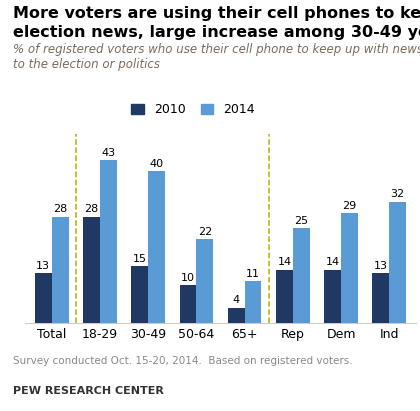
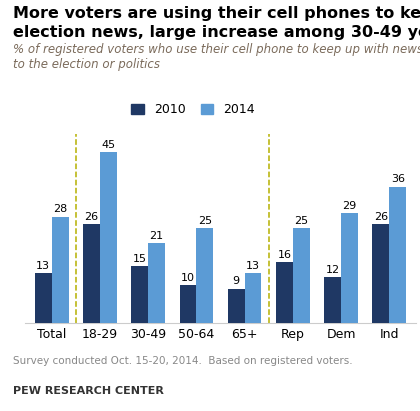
2010/18-29: 28 -> 26
2014/18-29: 43 -> 45
2014/30-49: 40 -> 21
2014/50-64: 22 -> 25
2010/65+: 4 -> 9
2014/65+: 11 -> 13
2010/Rep: 14 -> 16
2010/Dem: 14 -> 12
2010/Ind: 13 -> 26
2014/Ind: 32 -> 36
